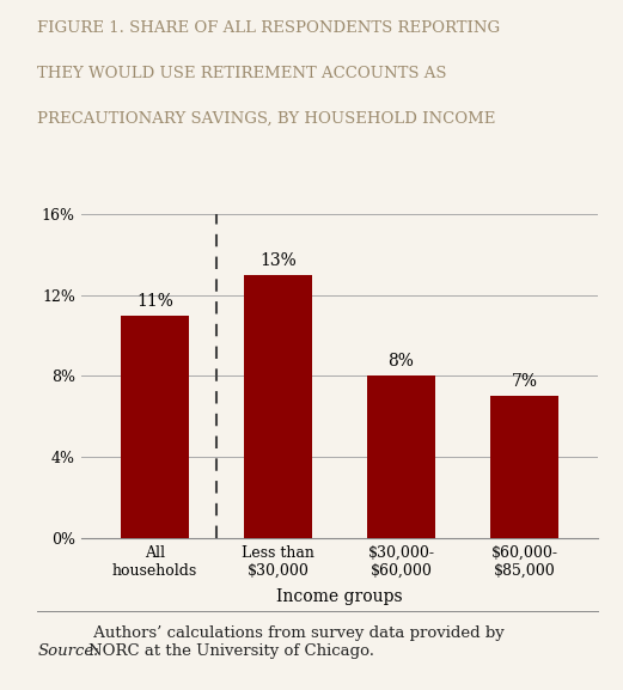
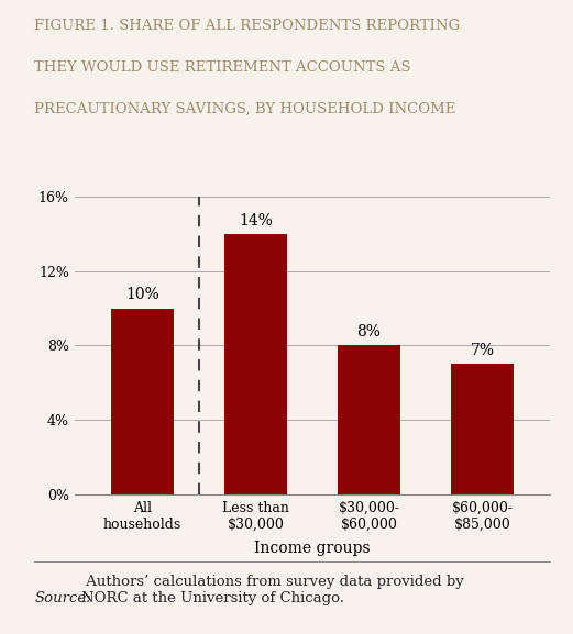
All households: 11% -> 10%
Less than $30,000: 13% -> 14%
